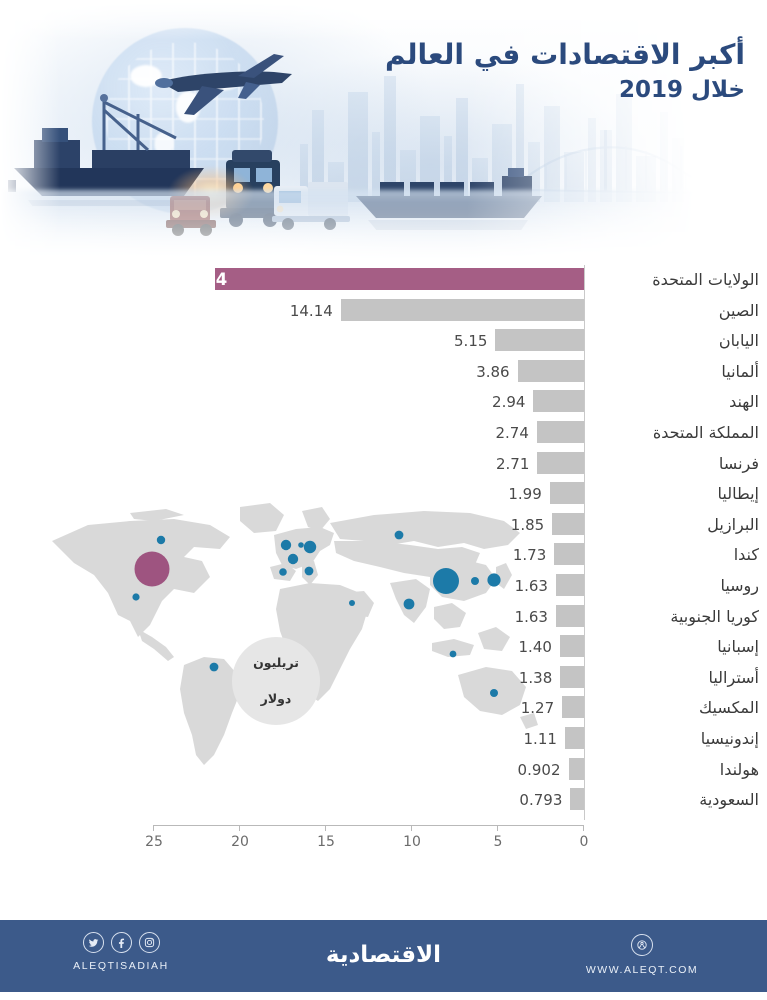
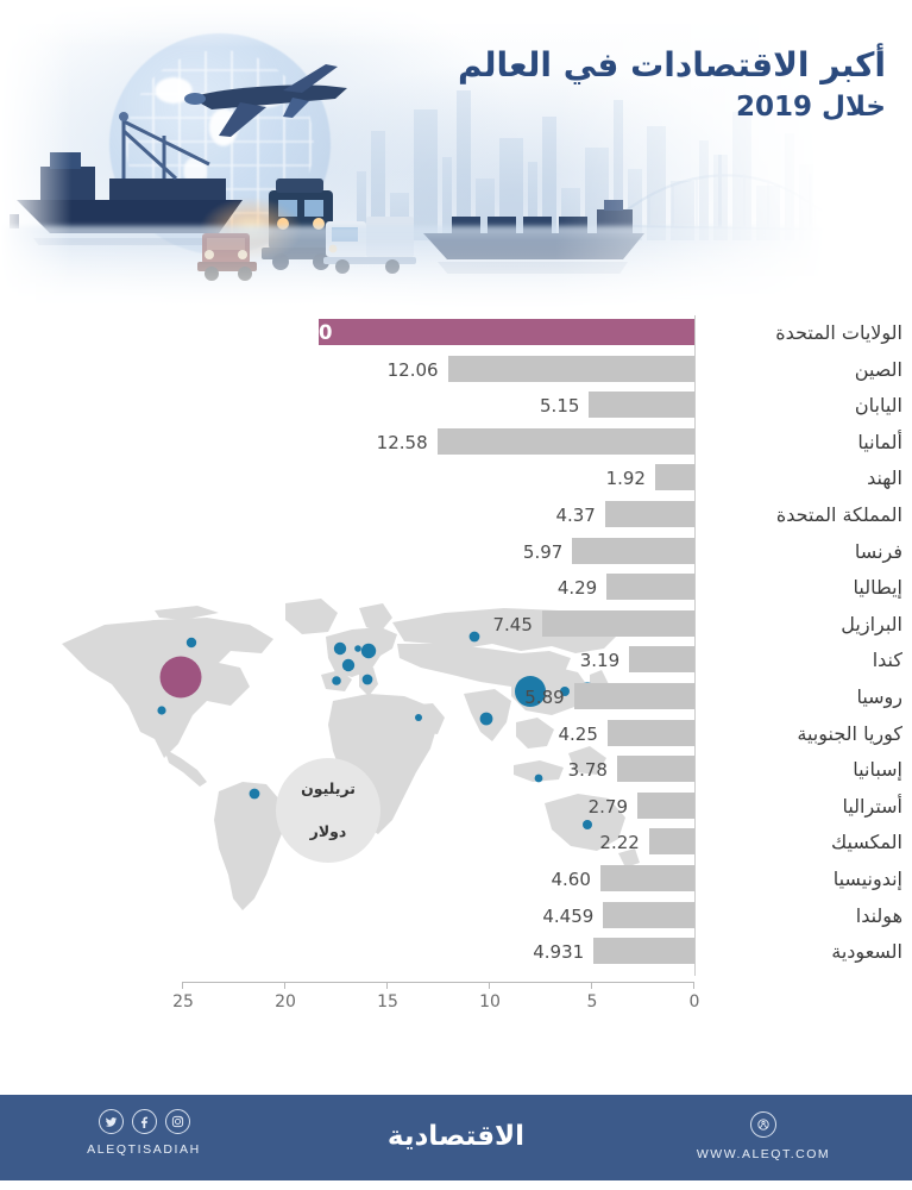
الولايات المتحدة: 21.44 -> 18.40
الصين: 14.14 -> 12.06
ألمانيا: 3.86 -> 12.58
الهند: 2.94 -> 1.92
المملكة المتحدة: 2.74 -> 4.37
فرنسا: 2.71 -> 5.97
إيطاليا: 1.99 -> 4.29
البرازيل: 1.85 -> 7.45
كندا: 1.73 -> 3.19
روسيا: 1.63 -> 5.89
كوريا الجنوبية: 1.63 -> 4.25
إسبانيا: 1.40 -> 3.78
أستراليا: 1.38 -> 2.79
المكسيك: 1.27 -> 2.22
إندونيسيا: 1.11 -> 4.60
هولندا: 0.902 -> 4.459
السعودية: 0.793 -> 4.931
